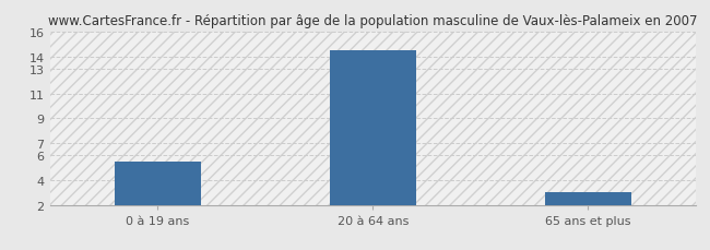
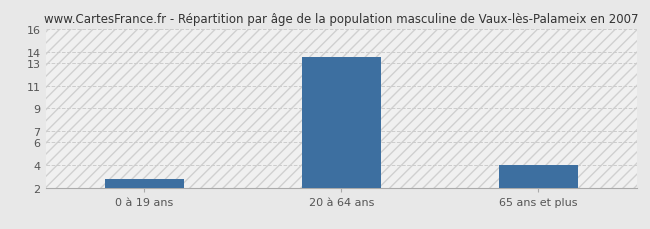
0 à 19 ans: 5.5 -> 2.8
20 à 64 ans: 14.5 -> 13.5
65 ans et plus: 3.0 -> 4.0
